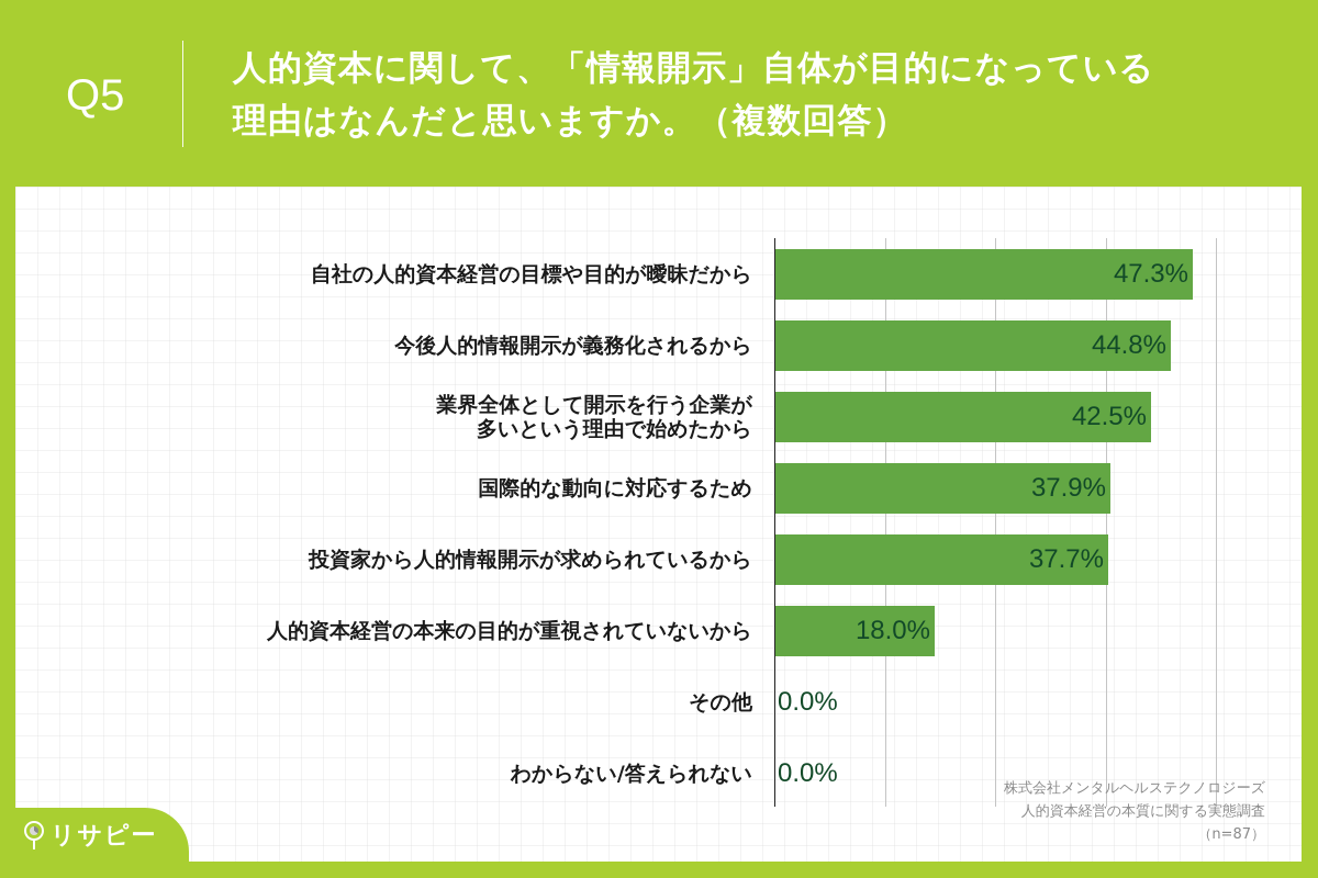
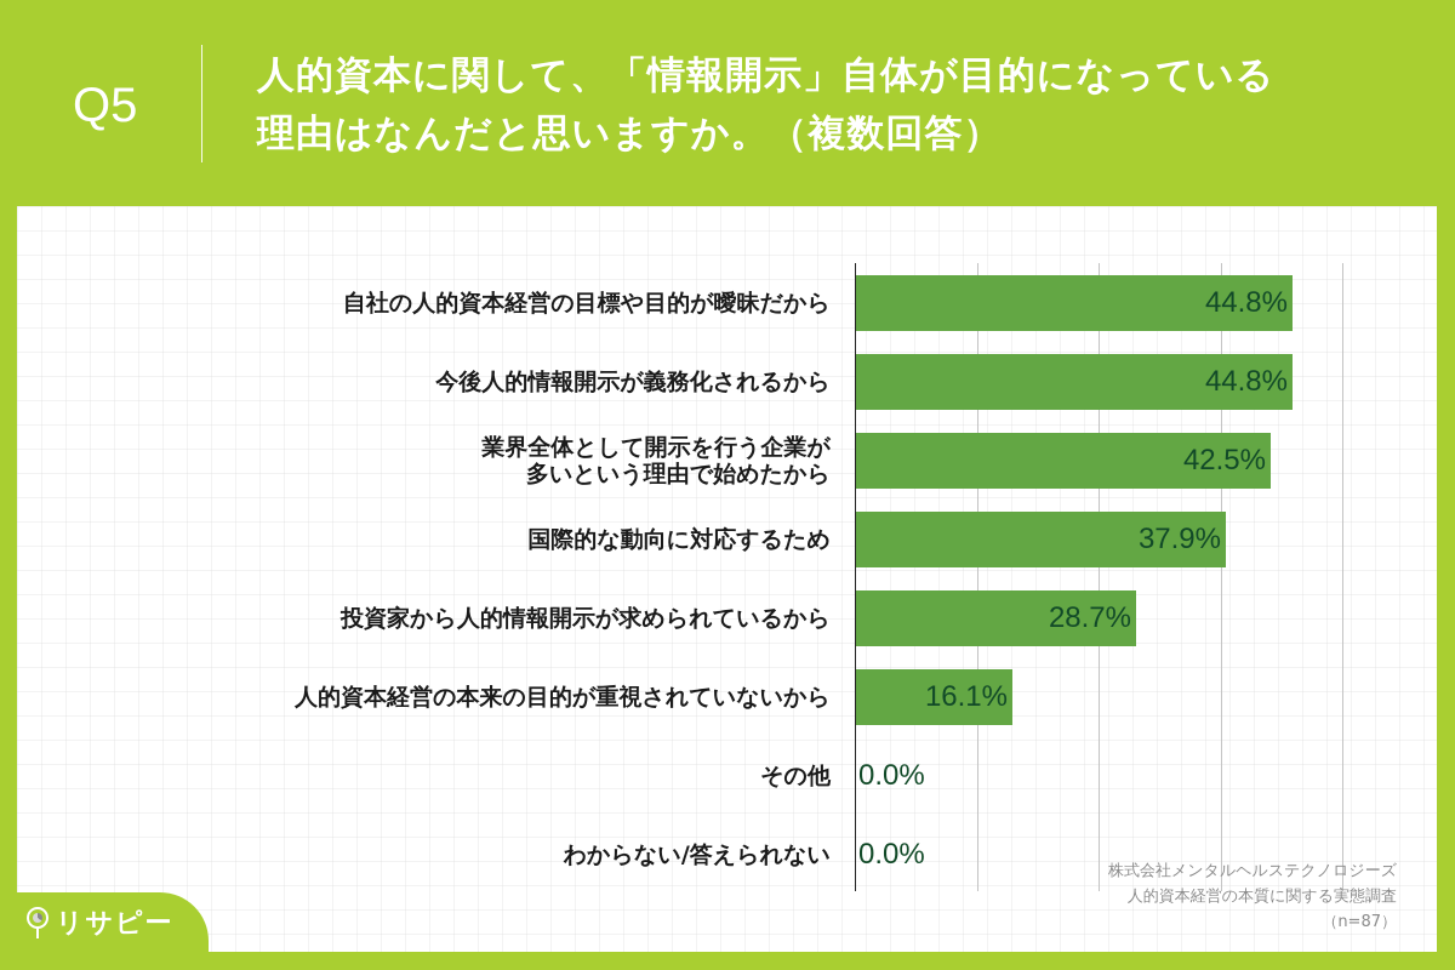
自社の人的資本経営の目標や目的が曖昧だから: 47.3% -> 44.8%
投資家から人的情報開示が求められているから: 37.7% -> 28.7%
人的資本経営の本来の目的が重視されていないから: 18.0% -> 16.1%
